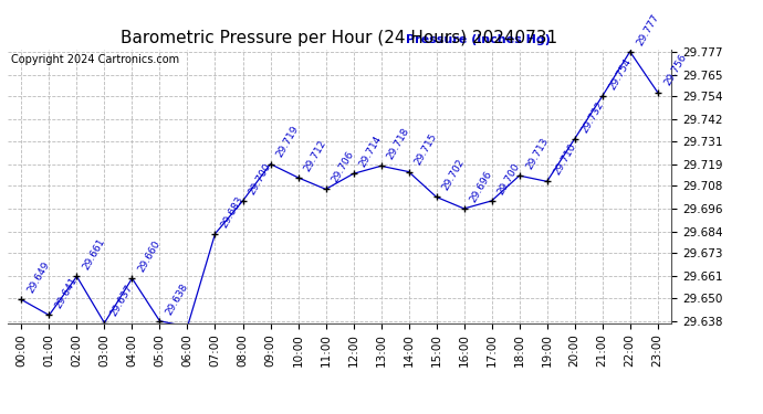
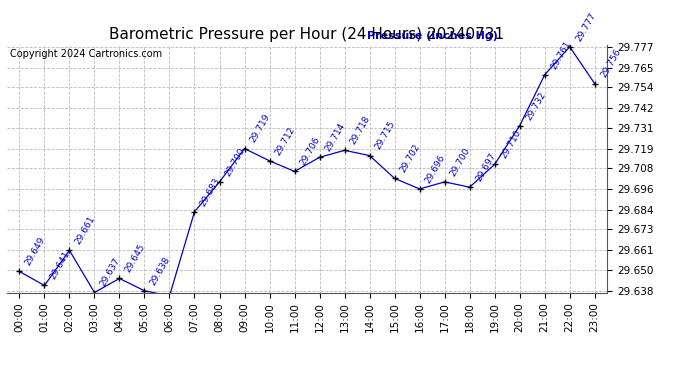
04:00: 29.660 -> 29.645
18:00: 29.713 -> 29.697
21:00: 29.754 -> 29.761
